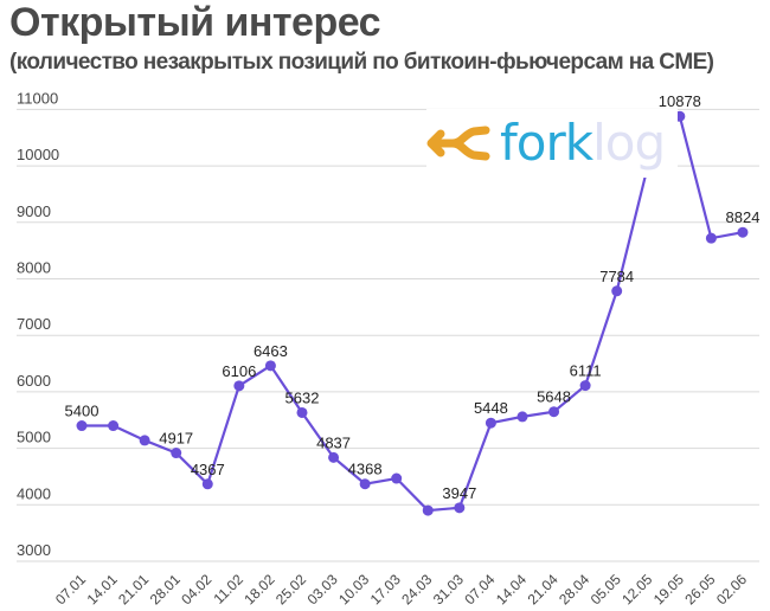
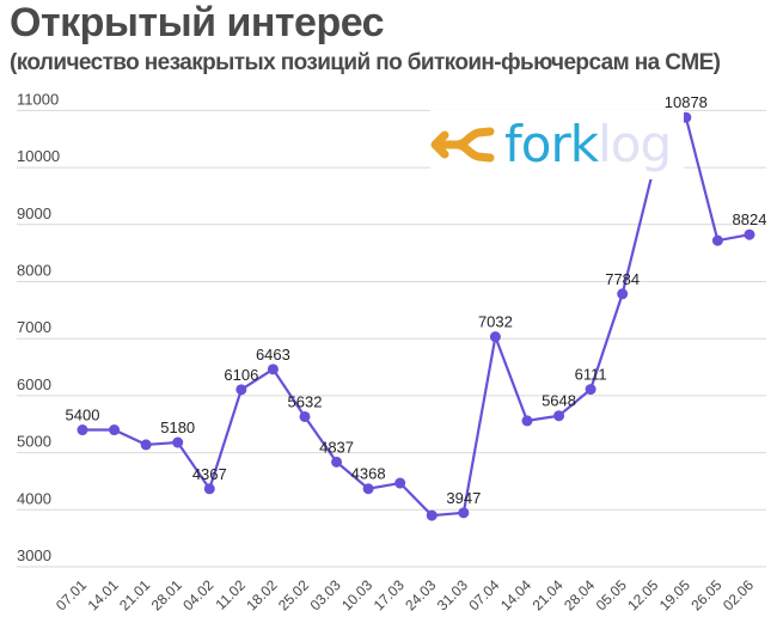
28.01: 4917 -> 5180
07.04: 5448 -> 7032
